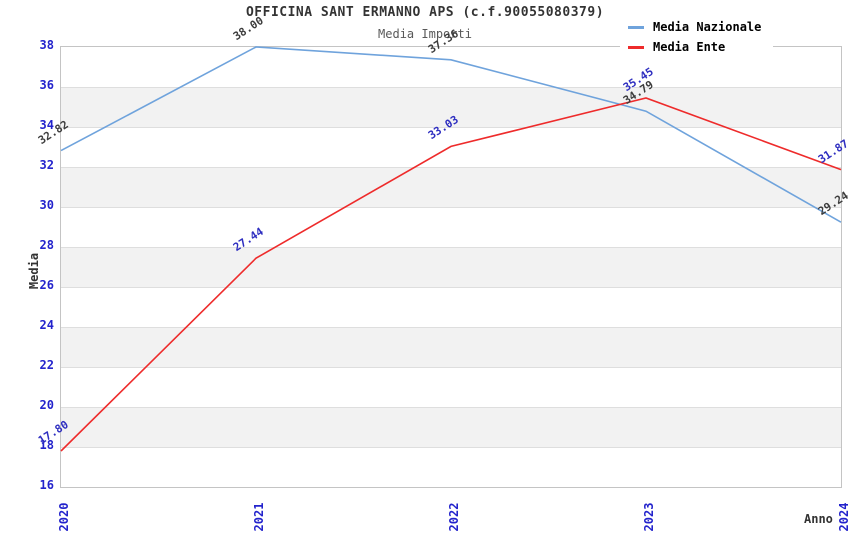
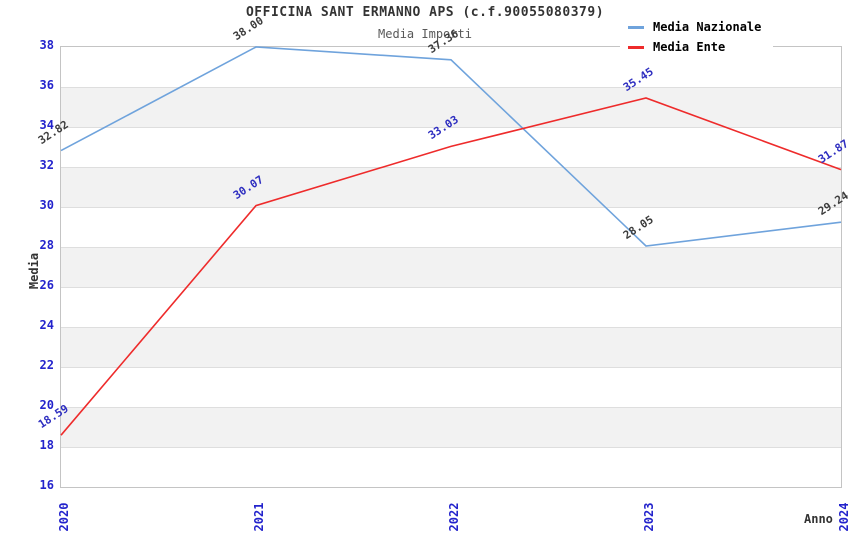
Media Ente/2020: 17.80 -> 18.59
Media Ente/2021: 27.44 -> 30.07
Media Nazionale/2023: 34.79 -> 28.05
